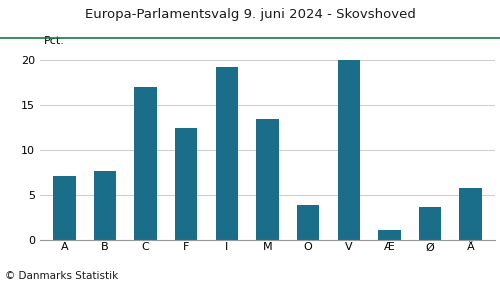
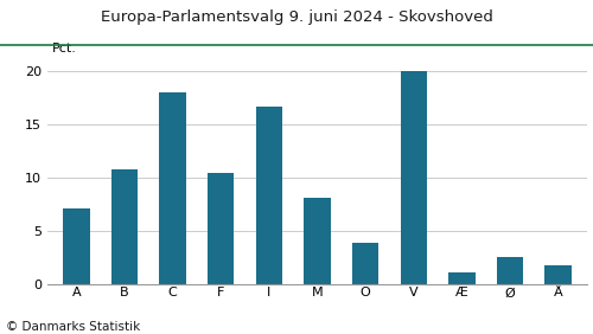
B: 7.6 -> 10.7
C: 17.0 -> 18.0
F: 12.4 -> 10.4
I: 19.2 -> 16.6
M: 13.4 -> 8.1
Ø: 3.6 -> 2.5
Å: 5.8 -> 1.7
